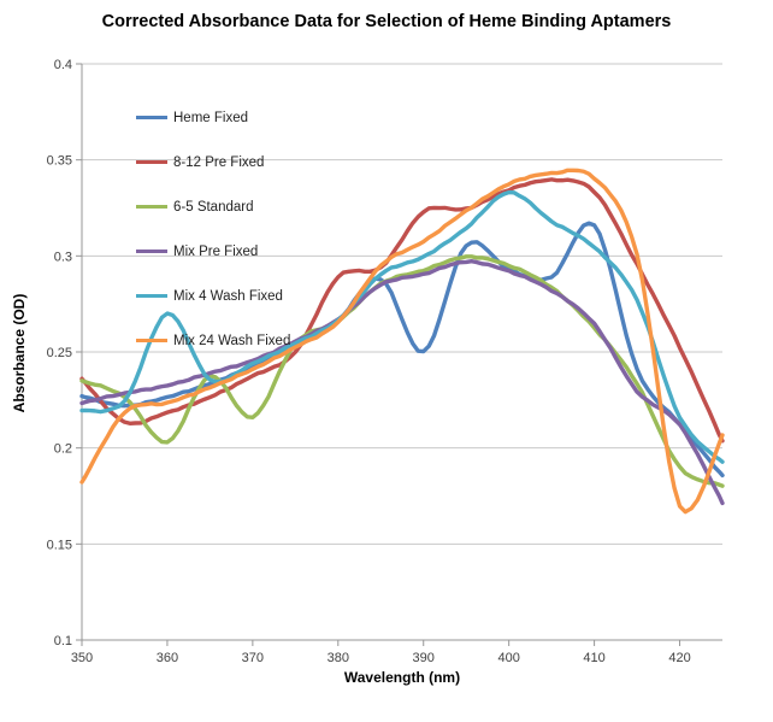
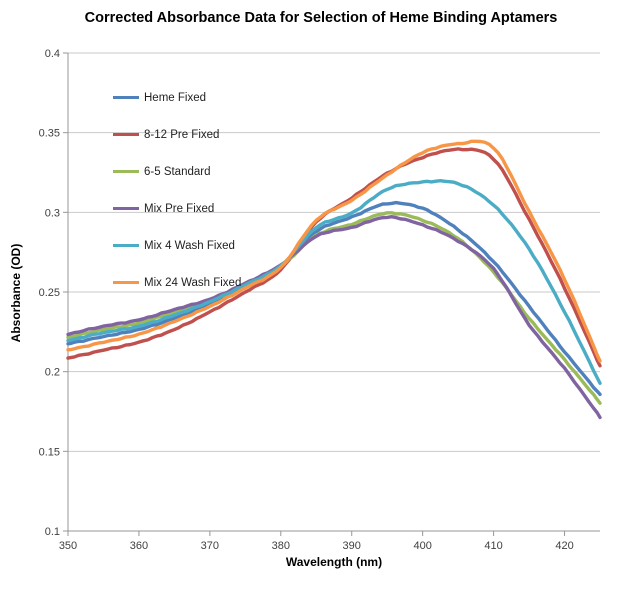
Heme Fixed/350: 0.227 -> 0.217
8-12 Pre Fixed/350: 0.236 -> 0.208
6-5 Standard/350: 0.235 -> 0.222
Mix 24 Wash Fixed/350: 0.182 -> 0.213
6-5 Standard/360: 0.203 -> 0.231
Mix 4 Wash Fixed/360: 0.270 -> 0.229
6-5 Standard/370: 0.216 -> 0.244
8-12 Pre Fixed/380: 0.289 -> 0.264
Heme Fixed/390: 0.250 -> 0.297
8-12 Pre Fixed/390: 0.323 -> 0.309
Heme Fixed/400: 0.293 -> 0.302
Mix 4 Wash Fixed/400: 0.333 -> 0.319
Heme Fixed/410: 0.316 -> 0.269
6-5 Standard/420: 0.190 -> 0.207
Mix Pre Fixed/420: 0.212 -> 0.202
Mix 4 Wash Fixed/420: 0.216 -> 0.237
Mix 24 Wash Fixed/420: 0.170 -> 0.258
